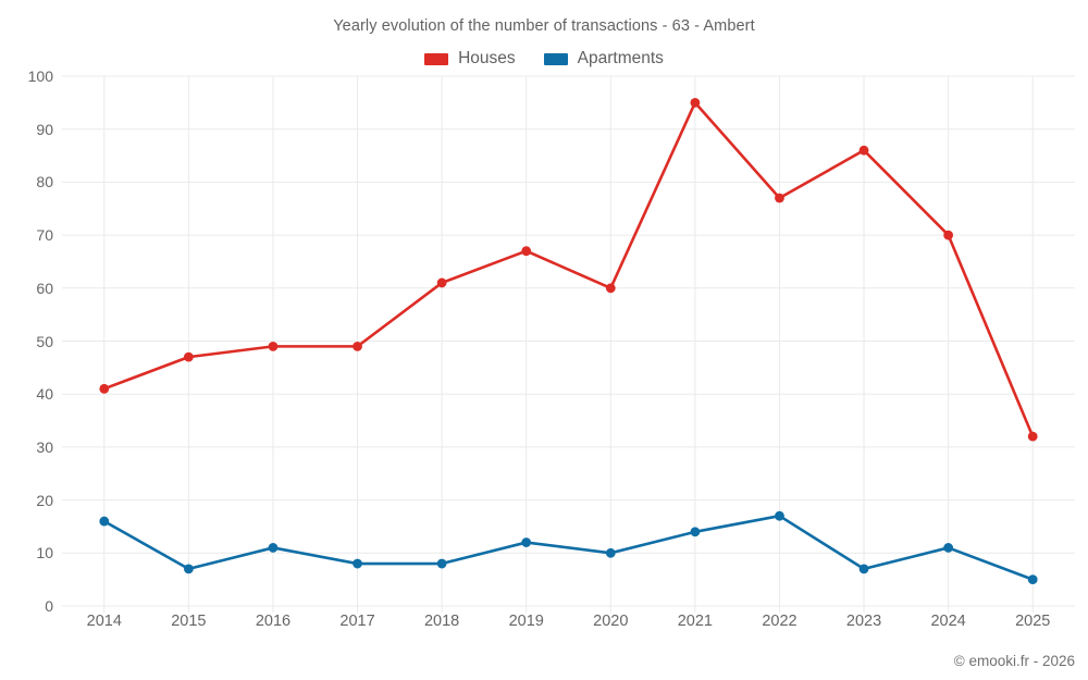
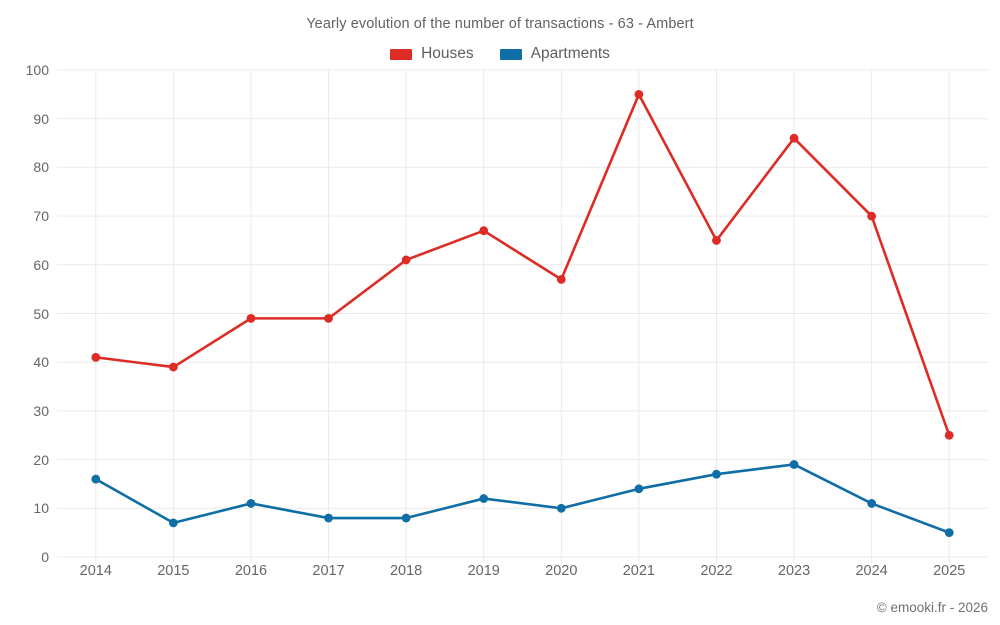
Houses/2015: 47 -> 39
Houses/2020: 60 -> 57
Houses/2022: 77 -> 65
Apartments/2023: 7 -> 19
Houses/2025: 32 -> 25
